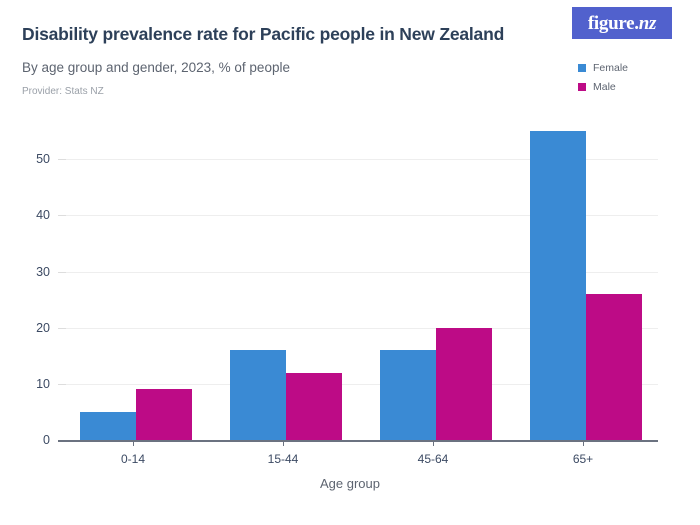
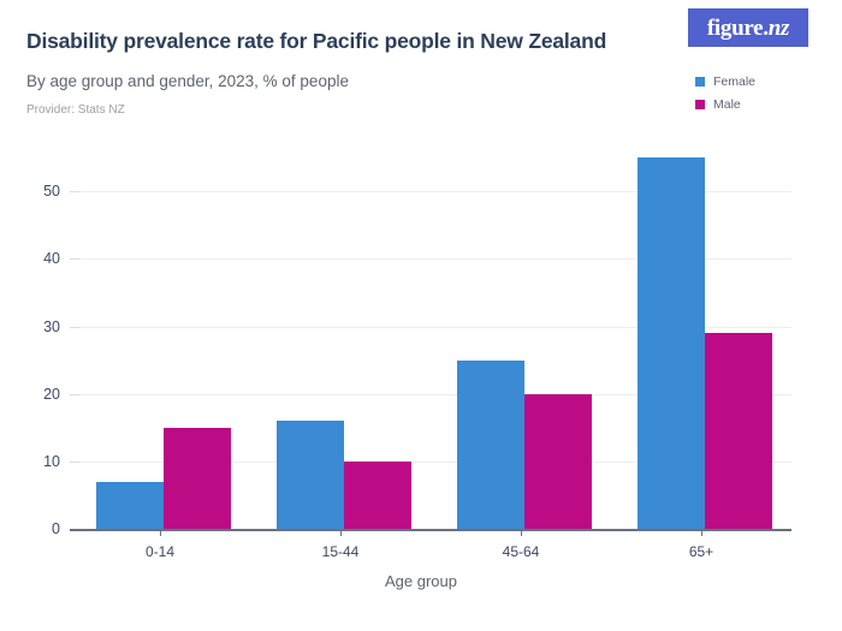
Female/0-14: 5 -> 7
Male/0-14: 9 -> 15
Male/15-44: 12 -> 10
Female/45-64: 16 -> 25
Male/65+: 26 -> 29
